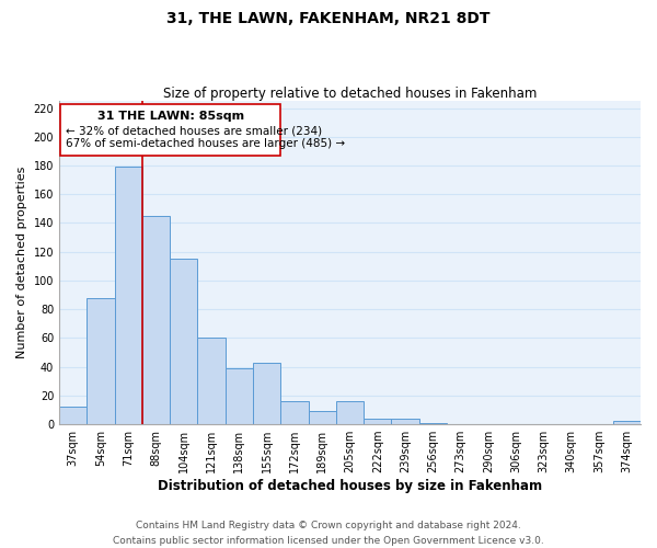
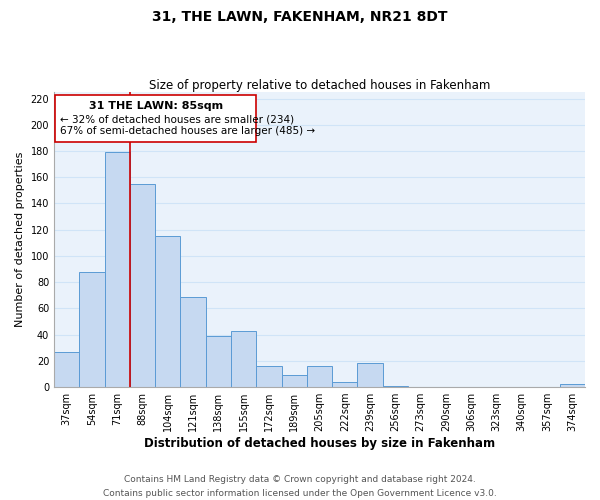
37sqm: 12 -> 27
88sqm: 145 -> 155
121sqm: 60 -> 69
239sqm: 4 -> 18
